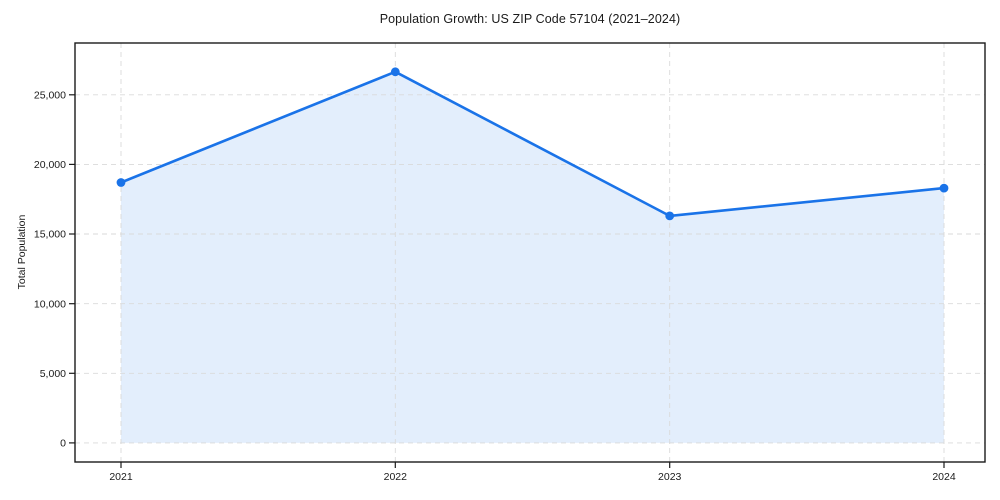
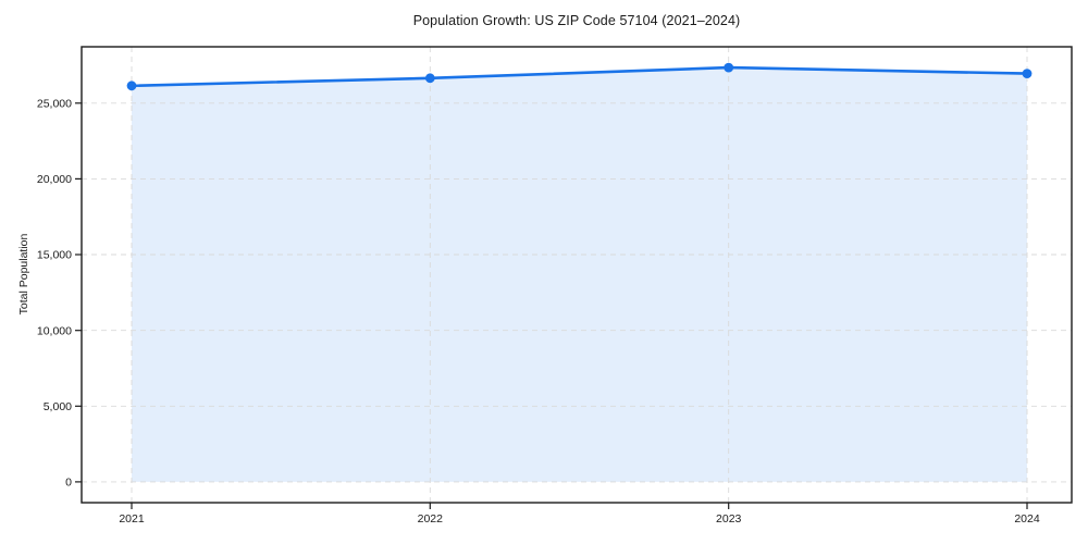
2021: 18700 -> 26200
2023: 16300 -> 27400
2024: 18300 -> 27000
